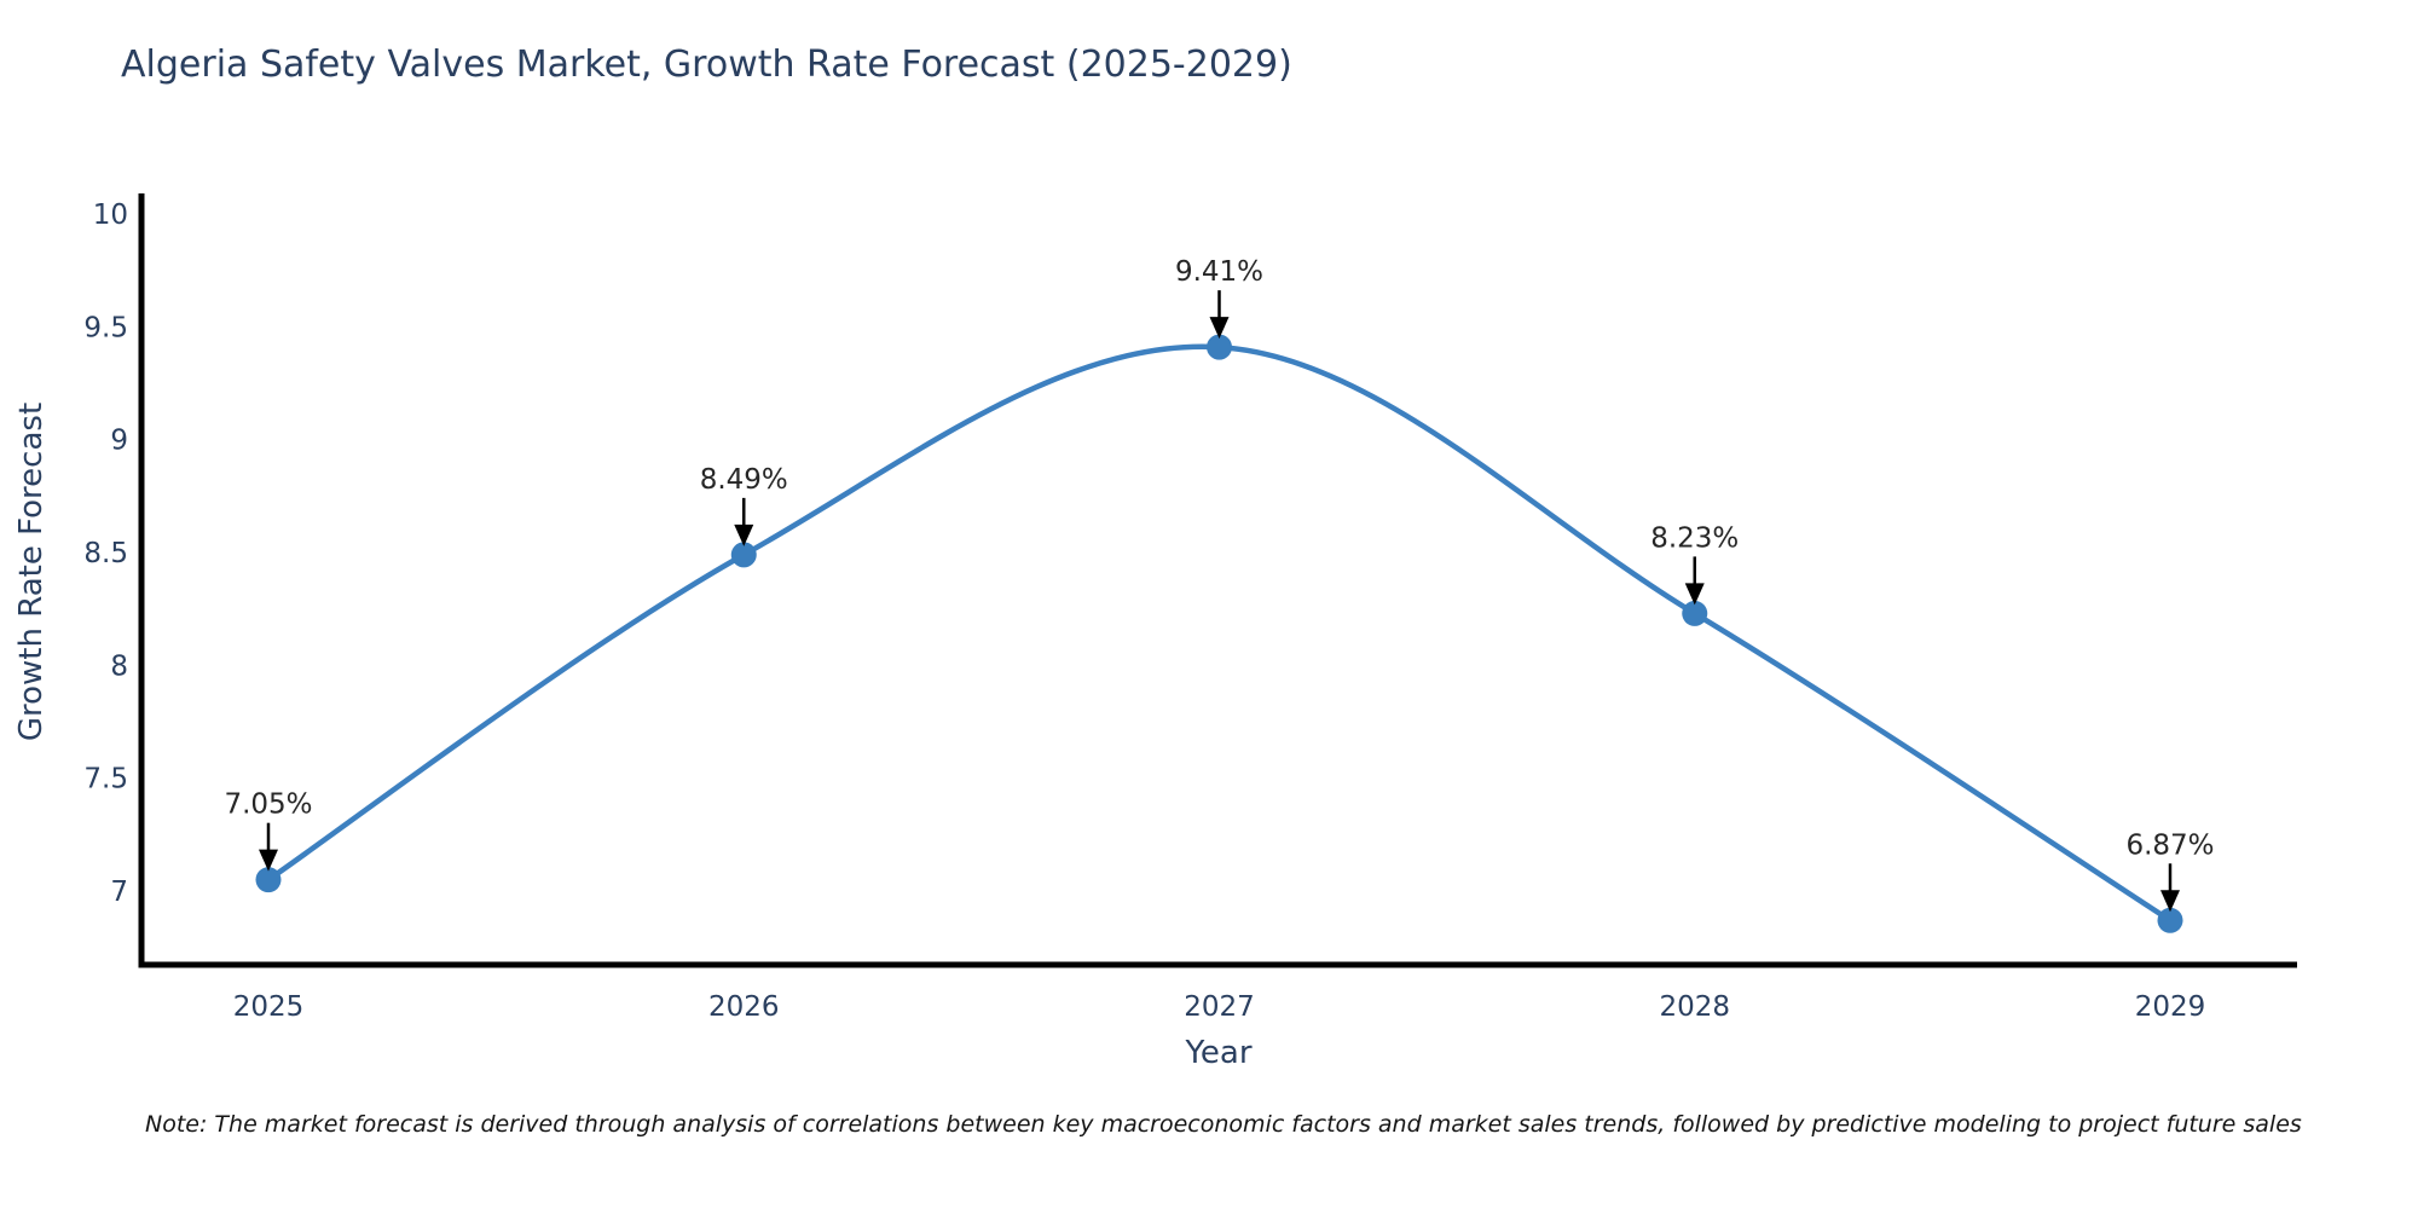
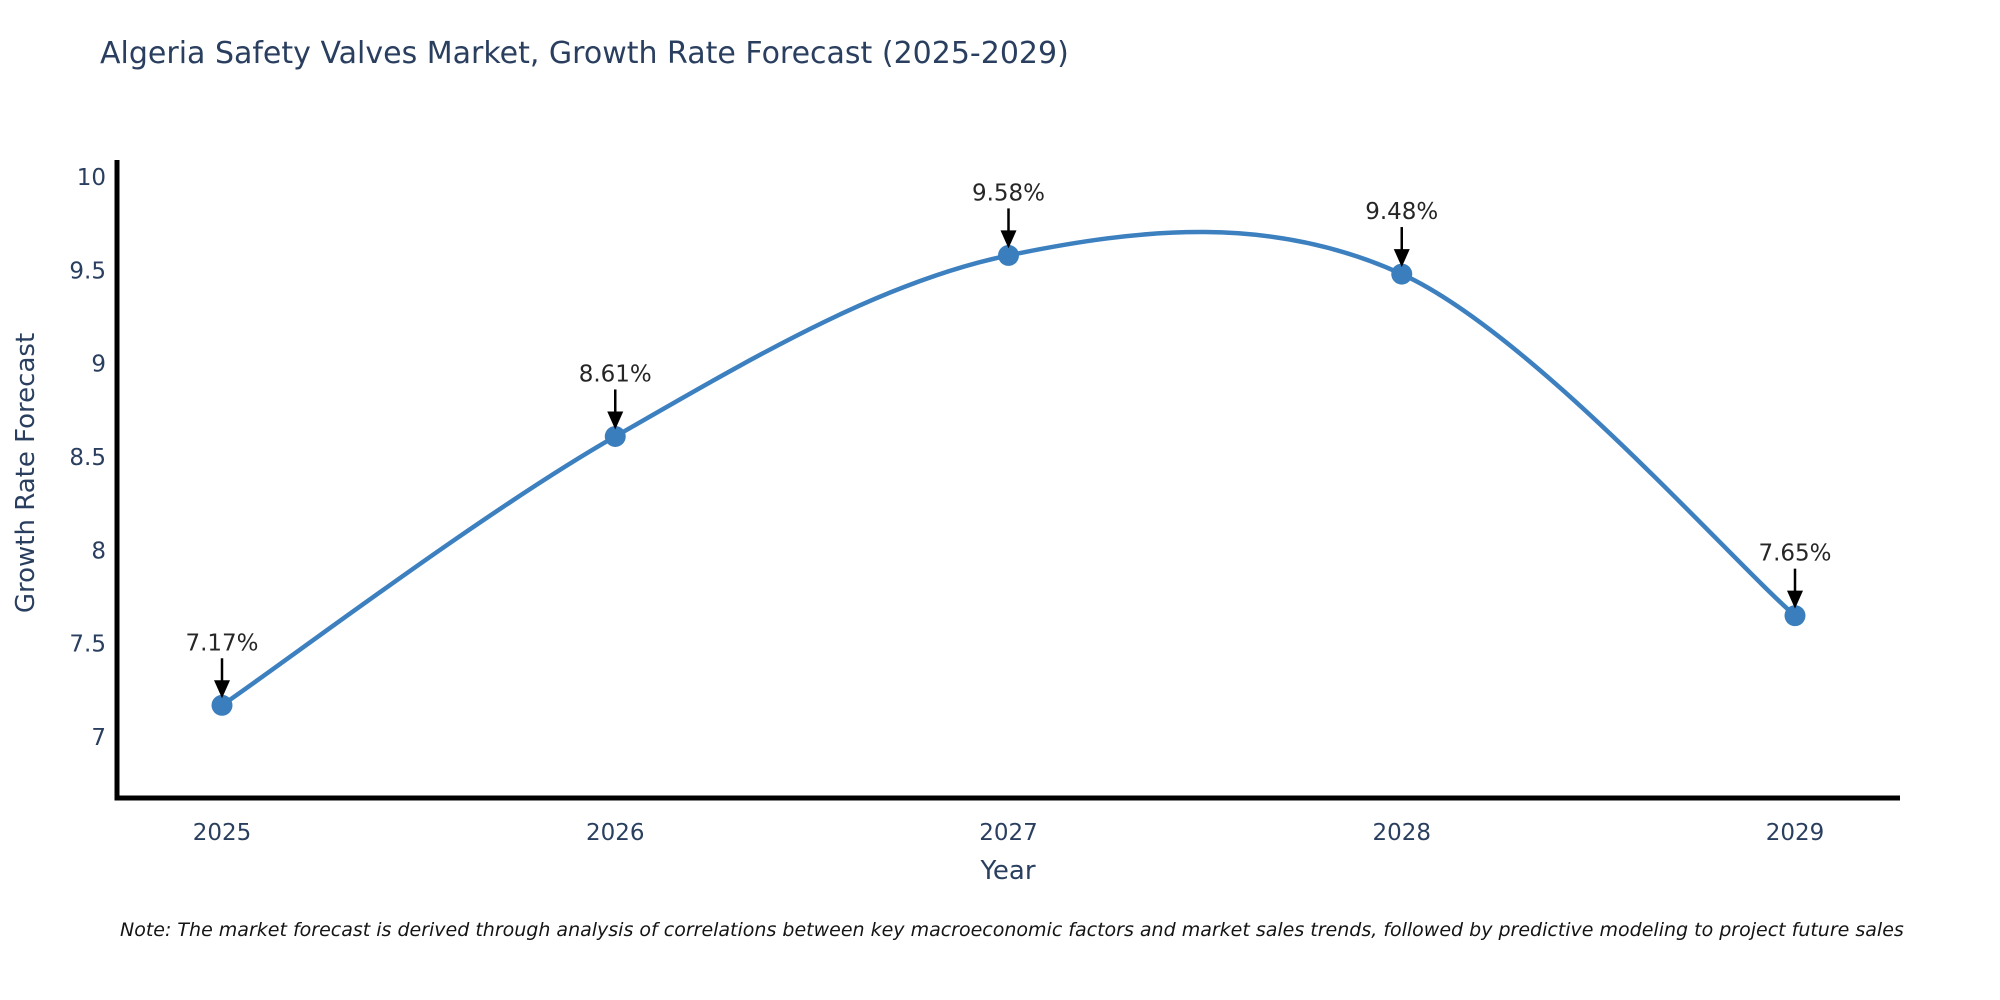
2025: 7.05% -> 7.17%
2026: 8.49% -> 8.61%
2027: 9.41% -> 9.58%
2028: 8.23% -> 9.48%
2029: 6.87% -> 7.65%
